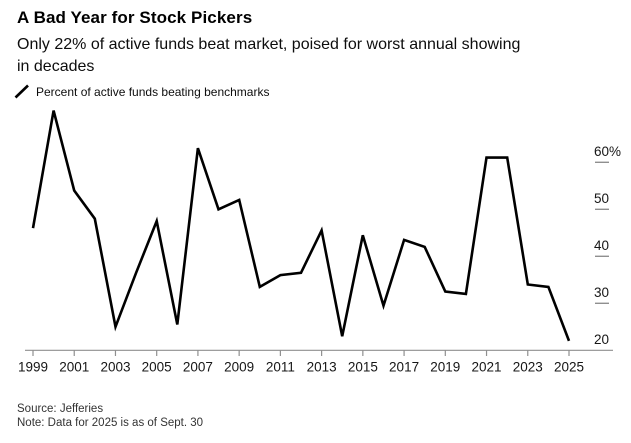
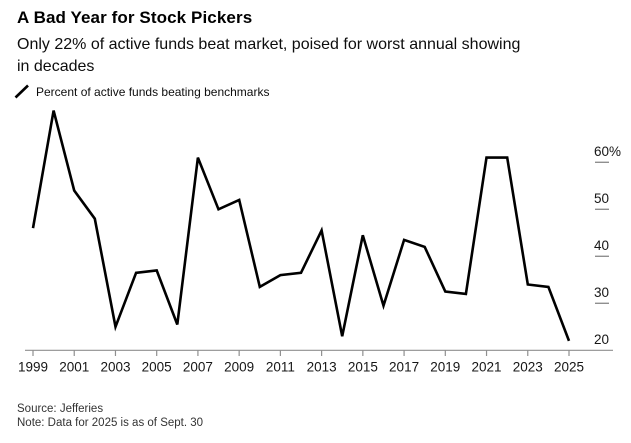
2005: 48% -> 37%
2007: 63% -> 61%
